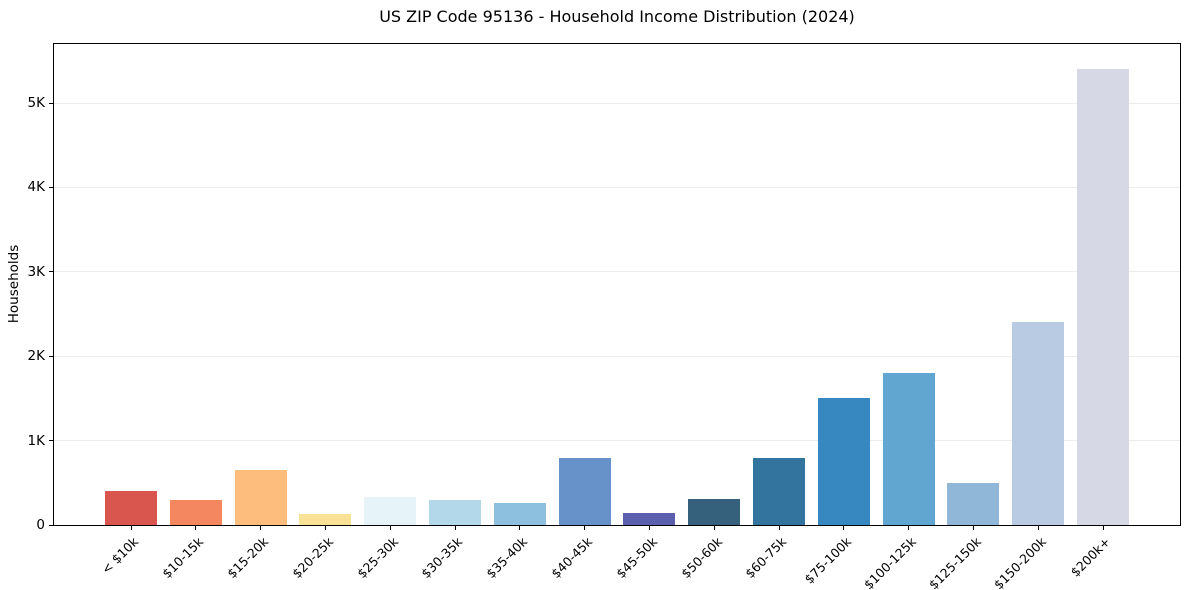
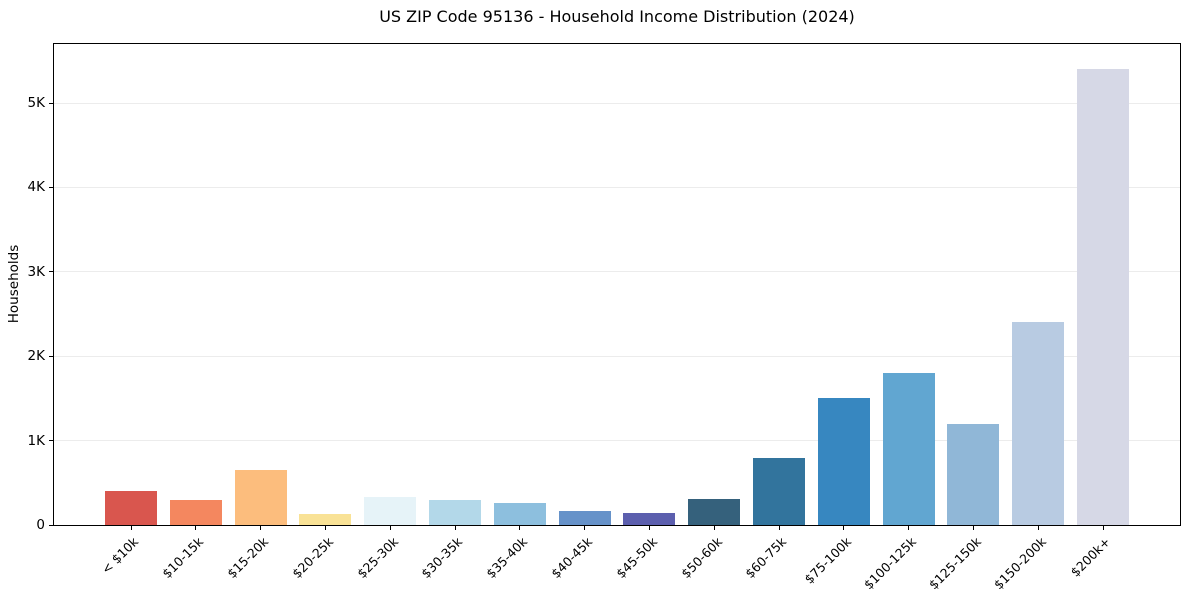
$40-45k: 0.8K -> 0.2K
$125-150k: 0.5K -> 1.2K
